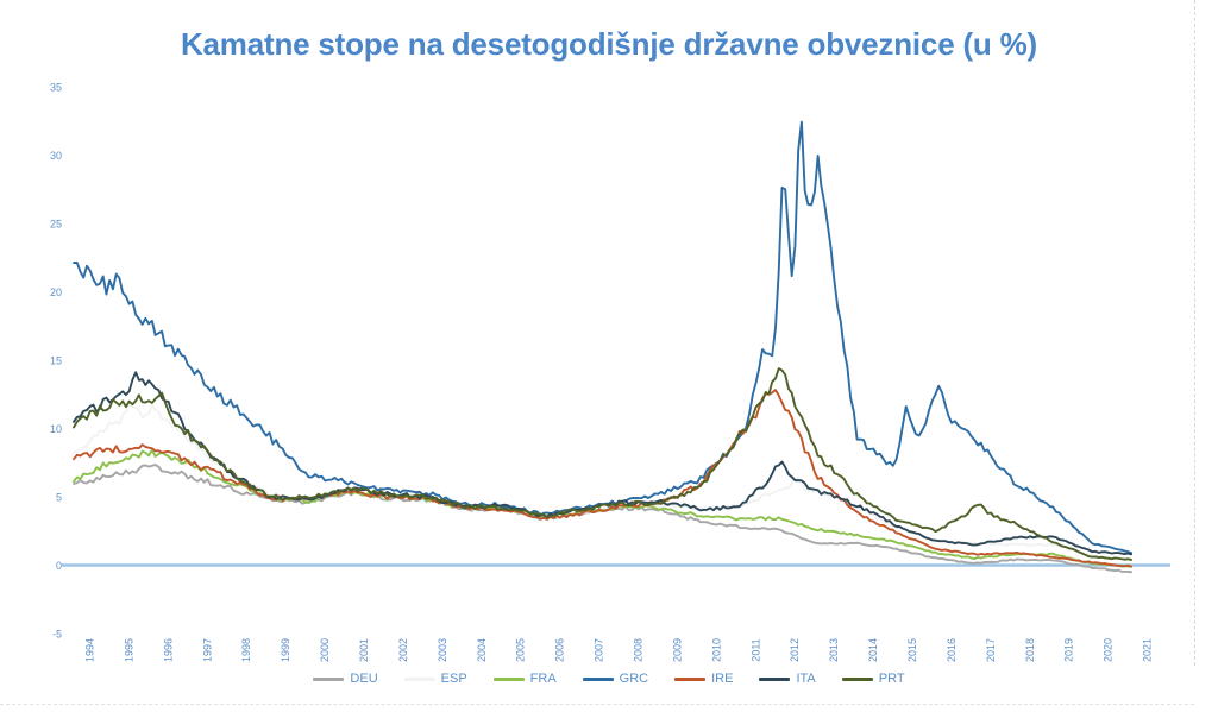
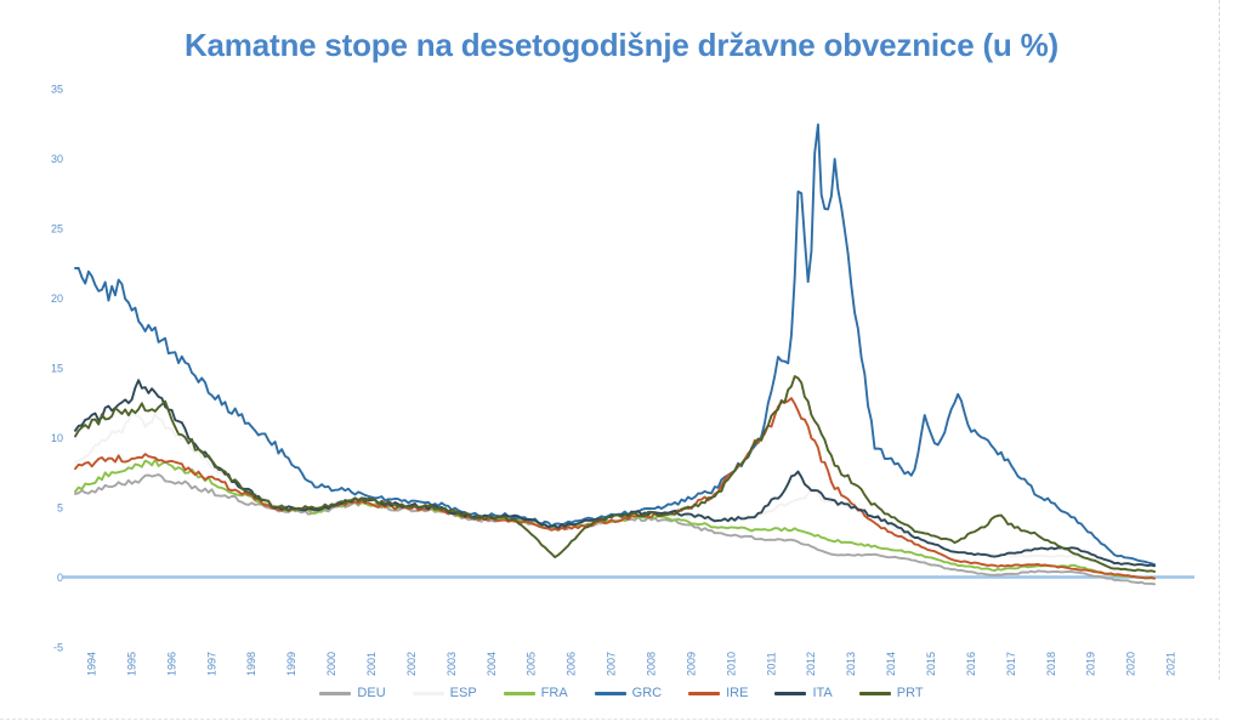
PRT/2006: 3.6 -> 1.4
